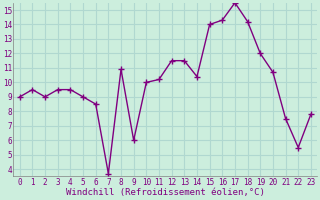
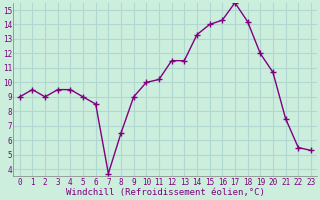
8: 10.9 -> 6.5
9: 6.0 -> 9.0
14: 10.4 -> 13.3
23: 7.8 -> 5.3
